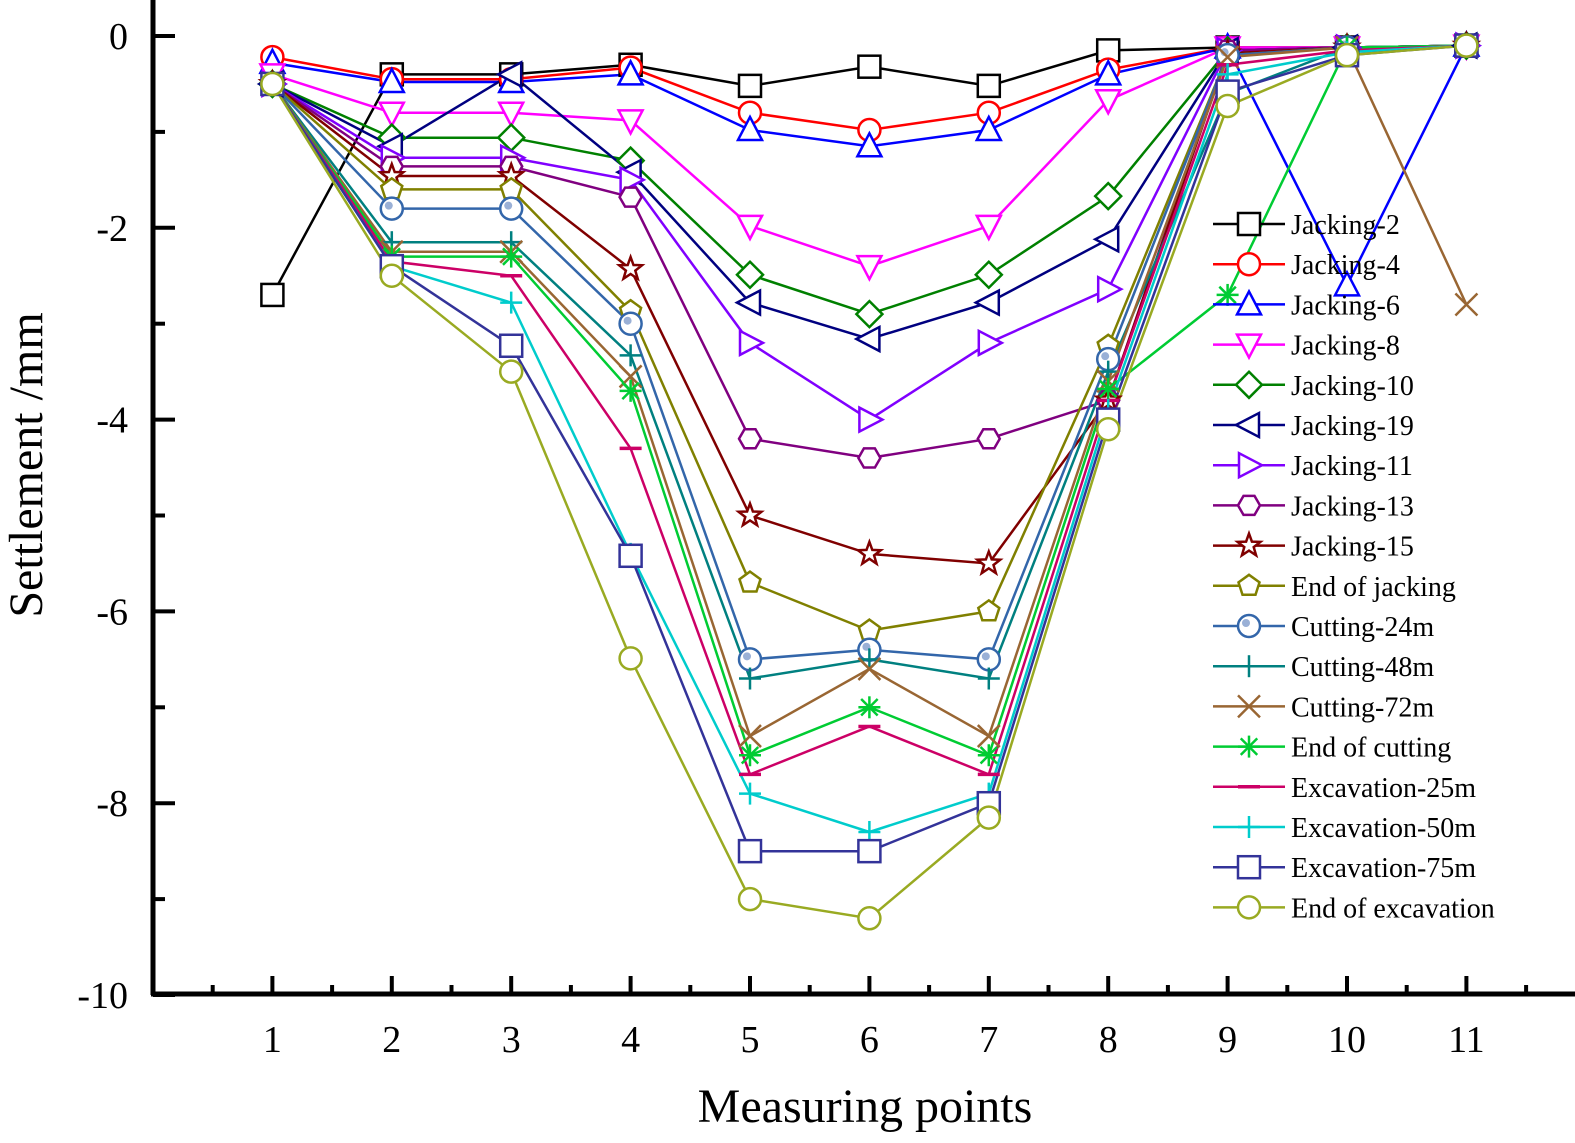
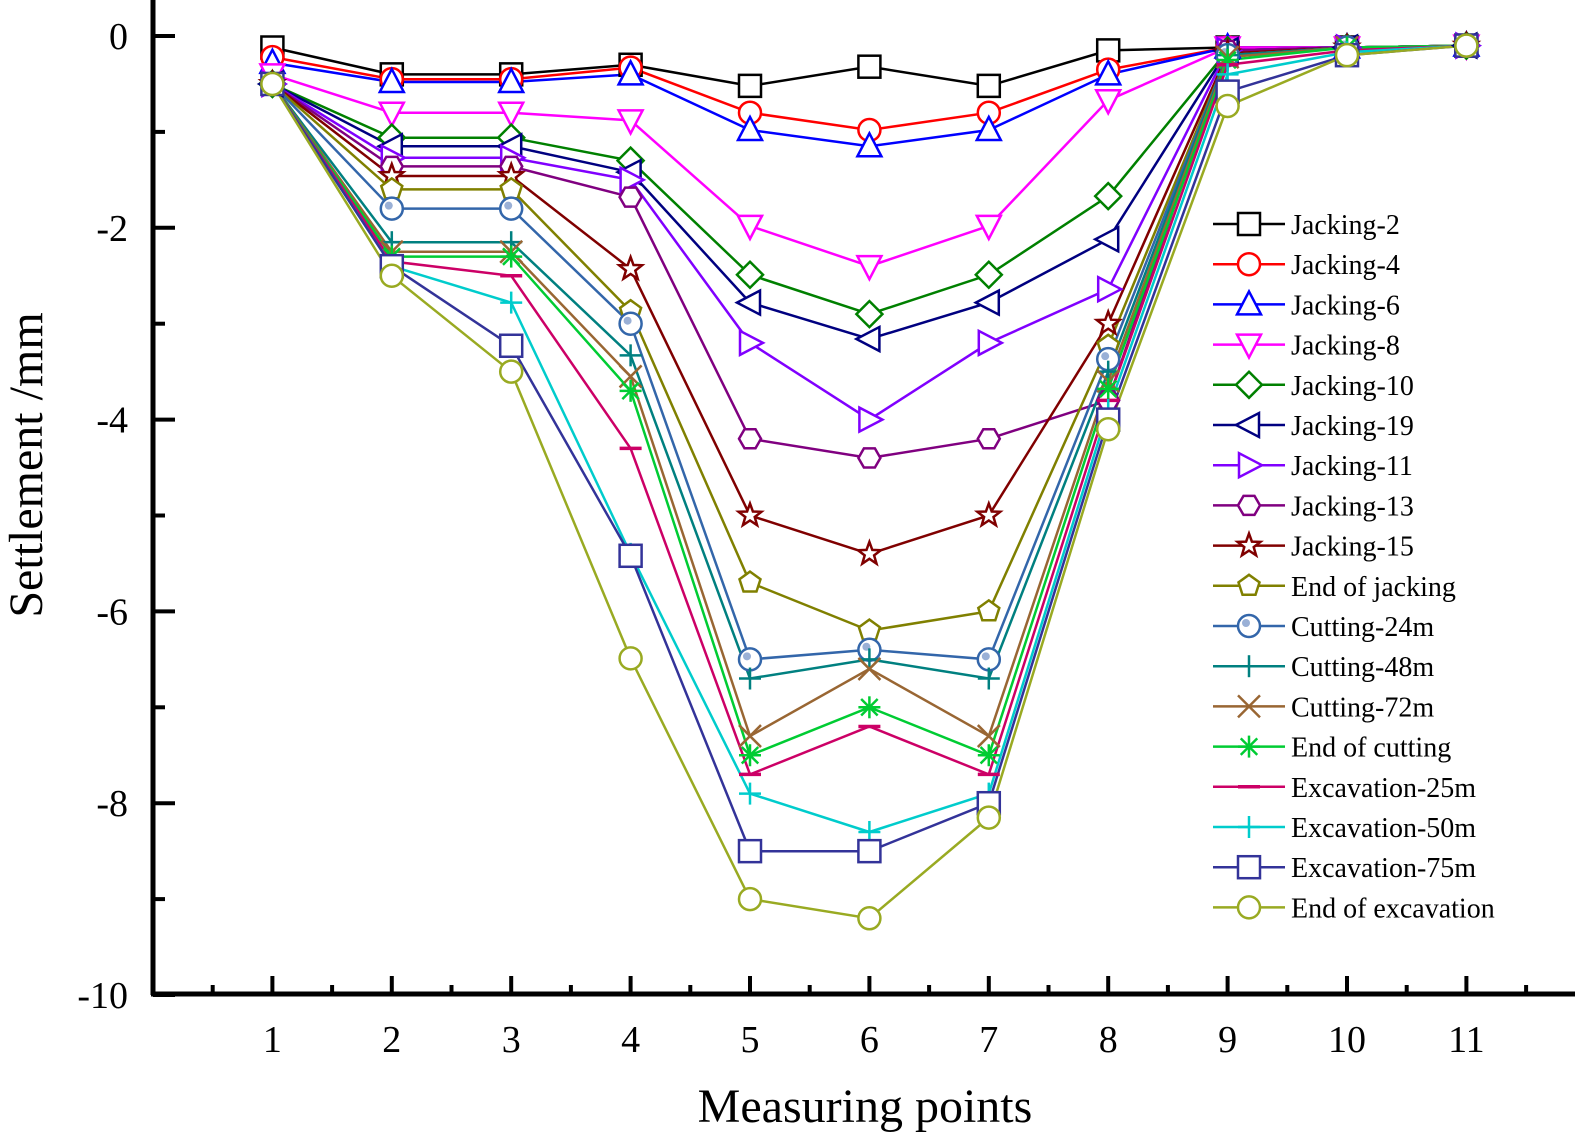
Jacking-2/1: -2.7 -> -0.1
Jacking-19/3: -0.4 -> -1.1
Jacking-15/7: -5.5 -> -5.0
Jacking-15/8: -3.8 -> -3.0
Cutting-48m/9: -0.6 -> -0.2
End of cutting/9: -2.7 -> -0.2
Jacking-6/10: -2.6 -> -0.1
Cutting-72m/11: -2.8 -> -0.1
